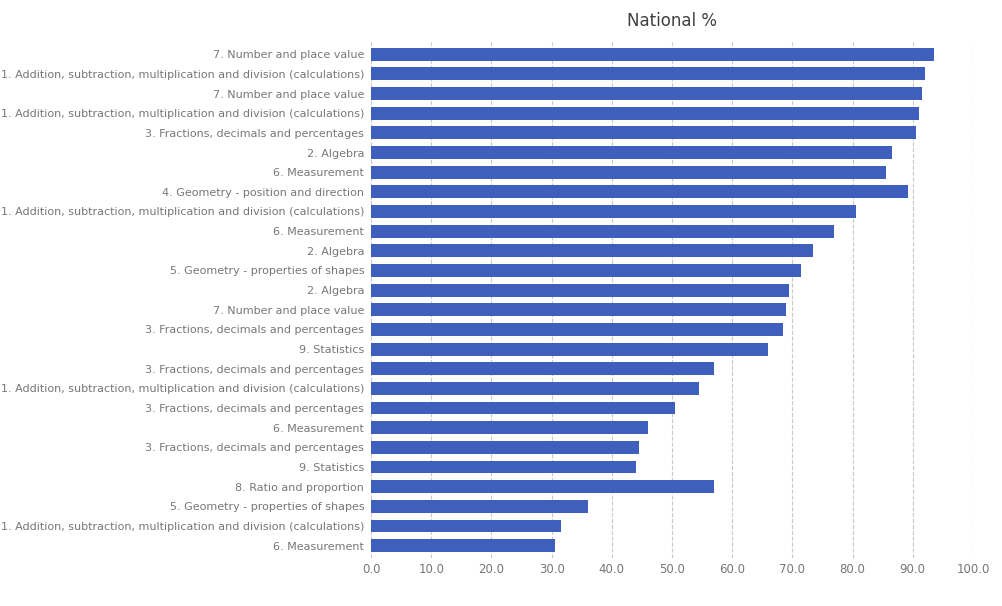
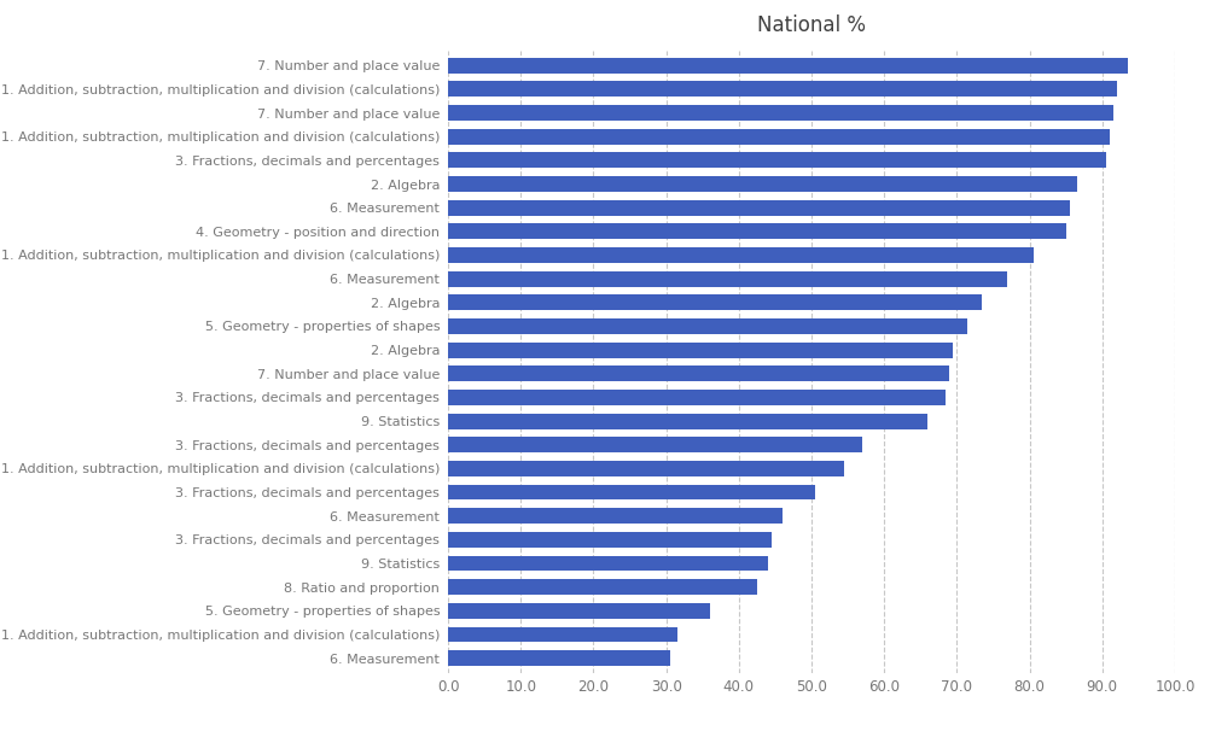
4. Geometry - position and direction: 89.2 -> 85.0
8. Ratio and proportion: 57.0 -> 42.5
